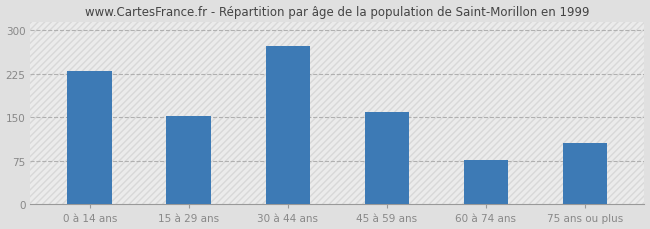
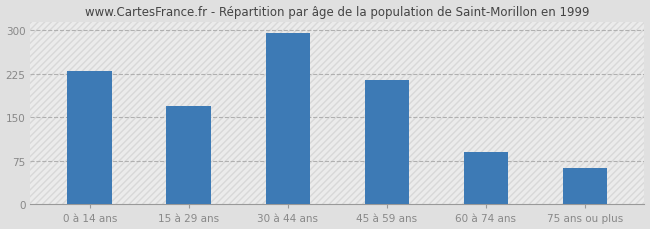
15 à 29 ans: 152 -> 170
30 à 44 ans: 272 -> 295
45 à 59 ans: 160 -> 215
60 à 74 ans: 76 -> 90
75 ans ou plus: 106 -> 62
